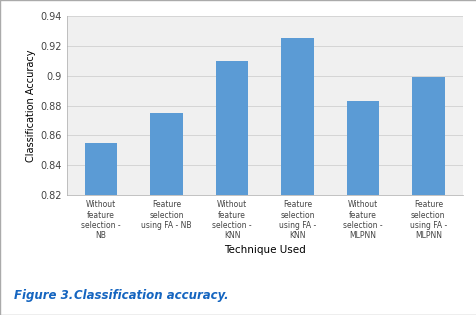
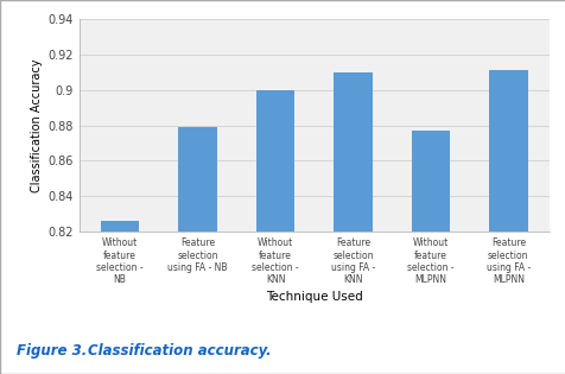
Without feature selection - NB: 0.855 -> 0.826
Feature selection using FA - NB: 0.875 -> 0.879
Without feature selection - KNN: 0.910 -> 0.900
Feature selection using FA - KNN: 0.925 -> 0.910
Without feature selection - MLPNN: 0.883 -> 0.877
Feature selection using FA - MLPNN: 0.899 -> 0.911
